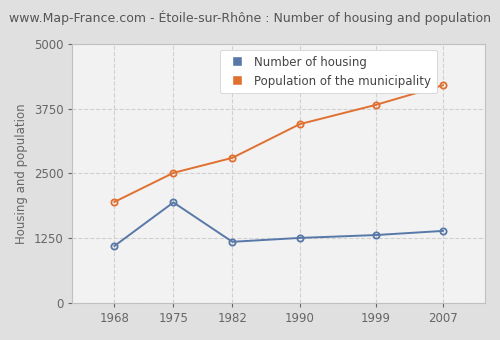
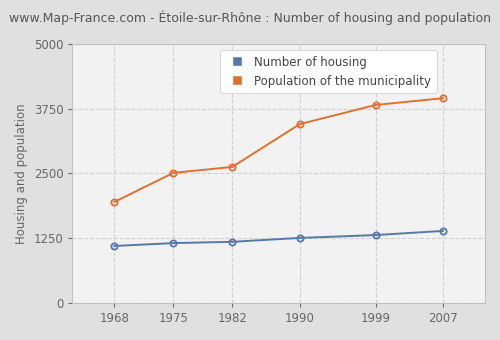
Number of housing/1975: 1940 -> 1160
Population of the municipality/1982: 2800 -> 2620
Population of the municipality/2007: 4200 -> 3950
